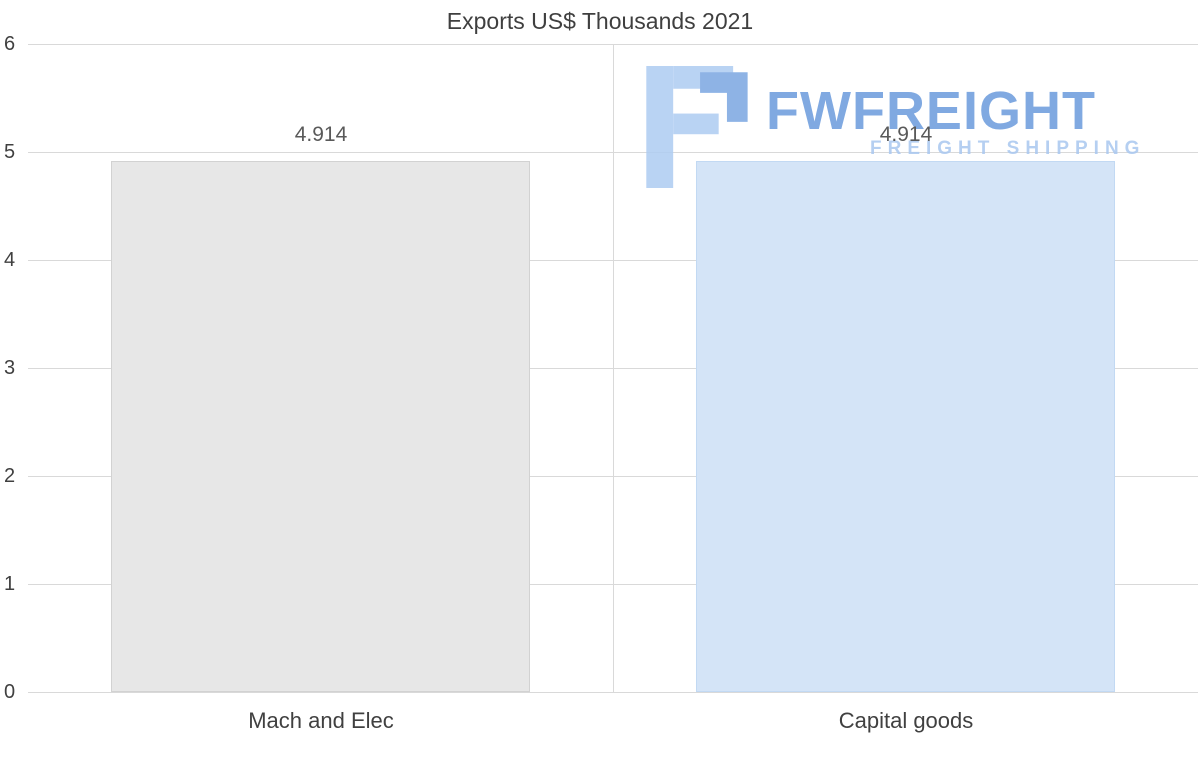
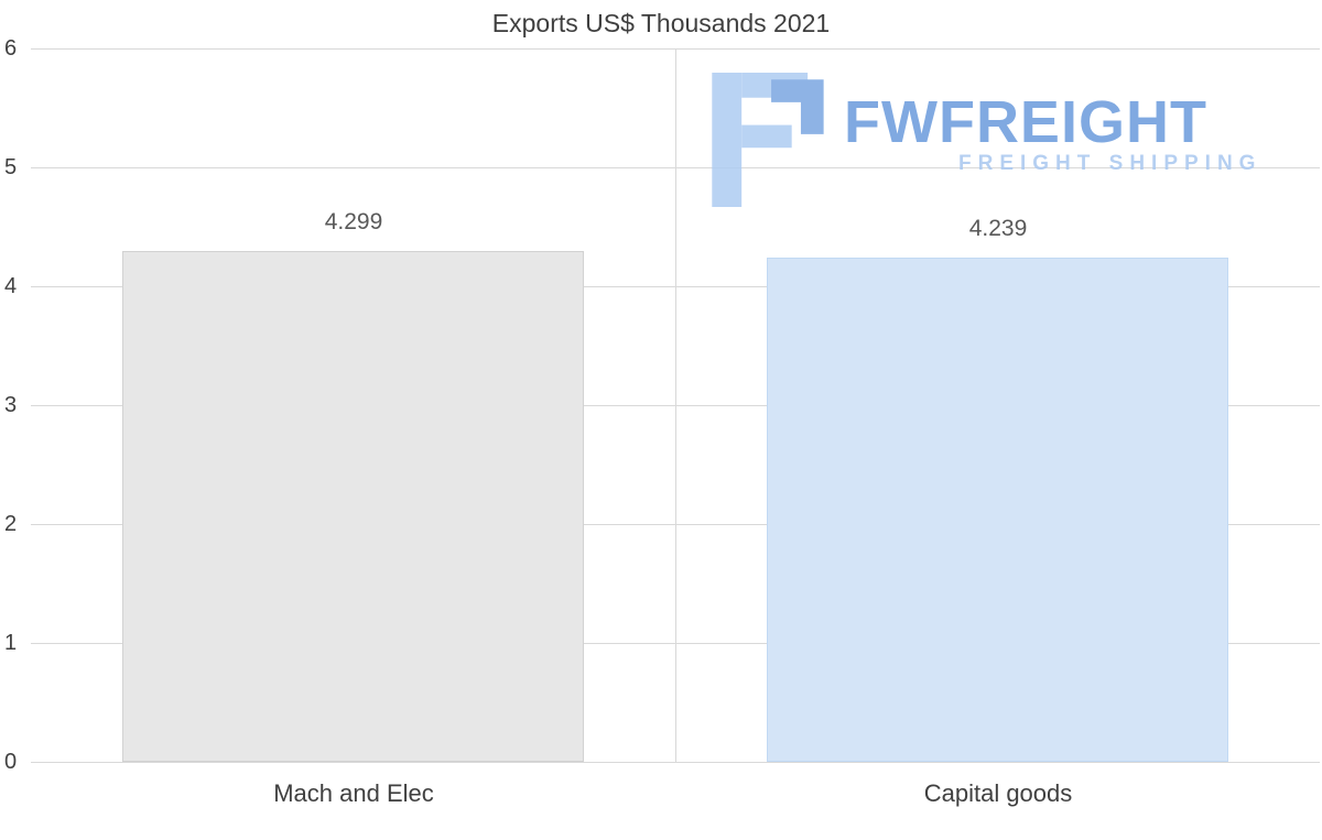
Mach and Elec: 4.914 -> 4.299
Capital goods: 4.914 -> 4.239
